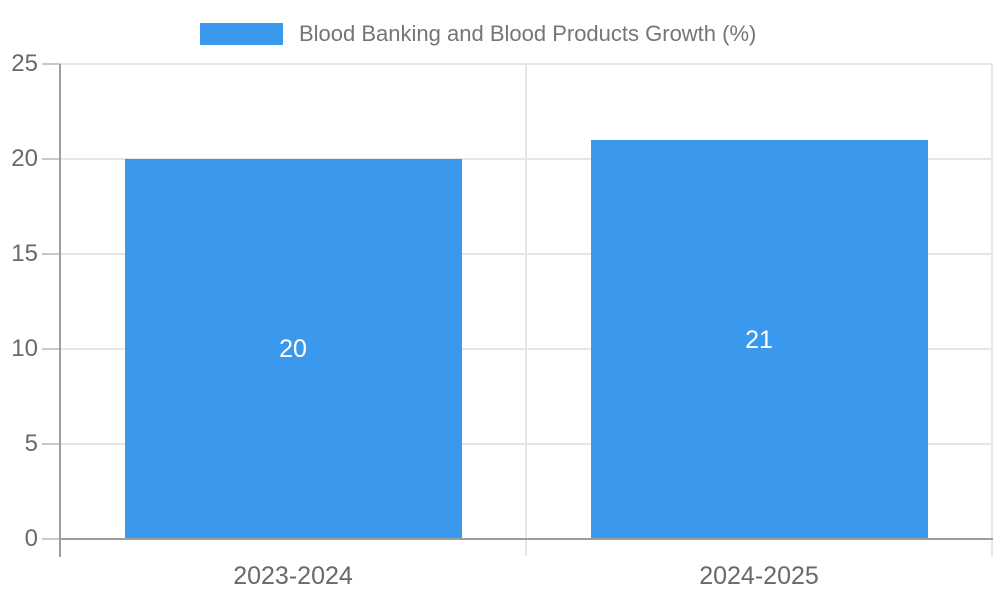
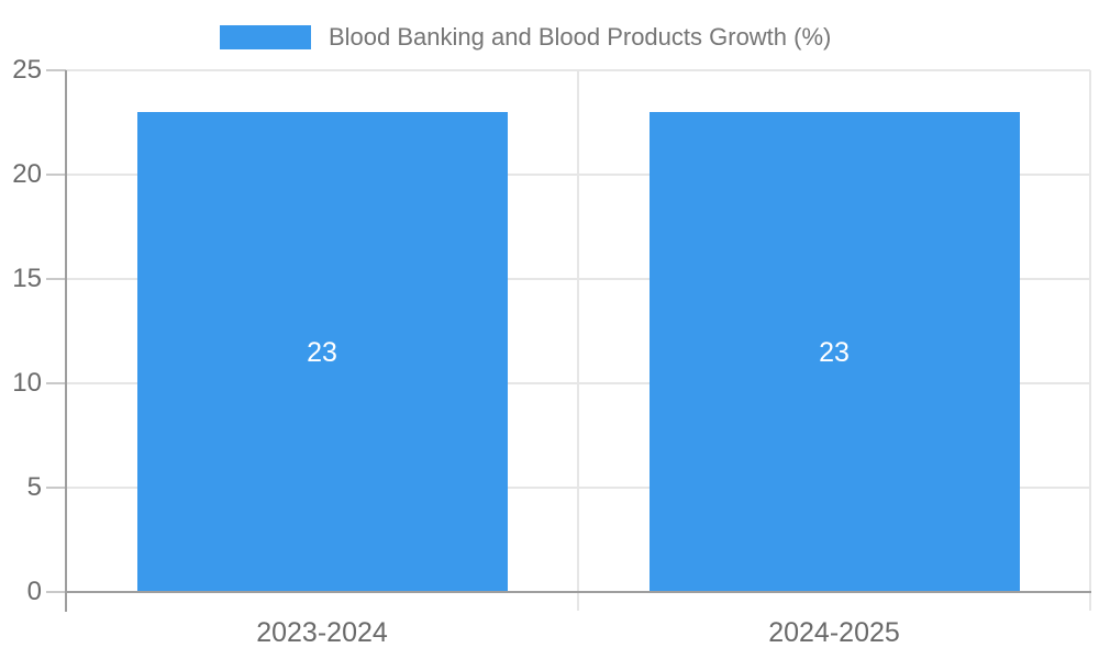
2023-2024: 20 -> 23
2024-2025: 21 -> 23
